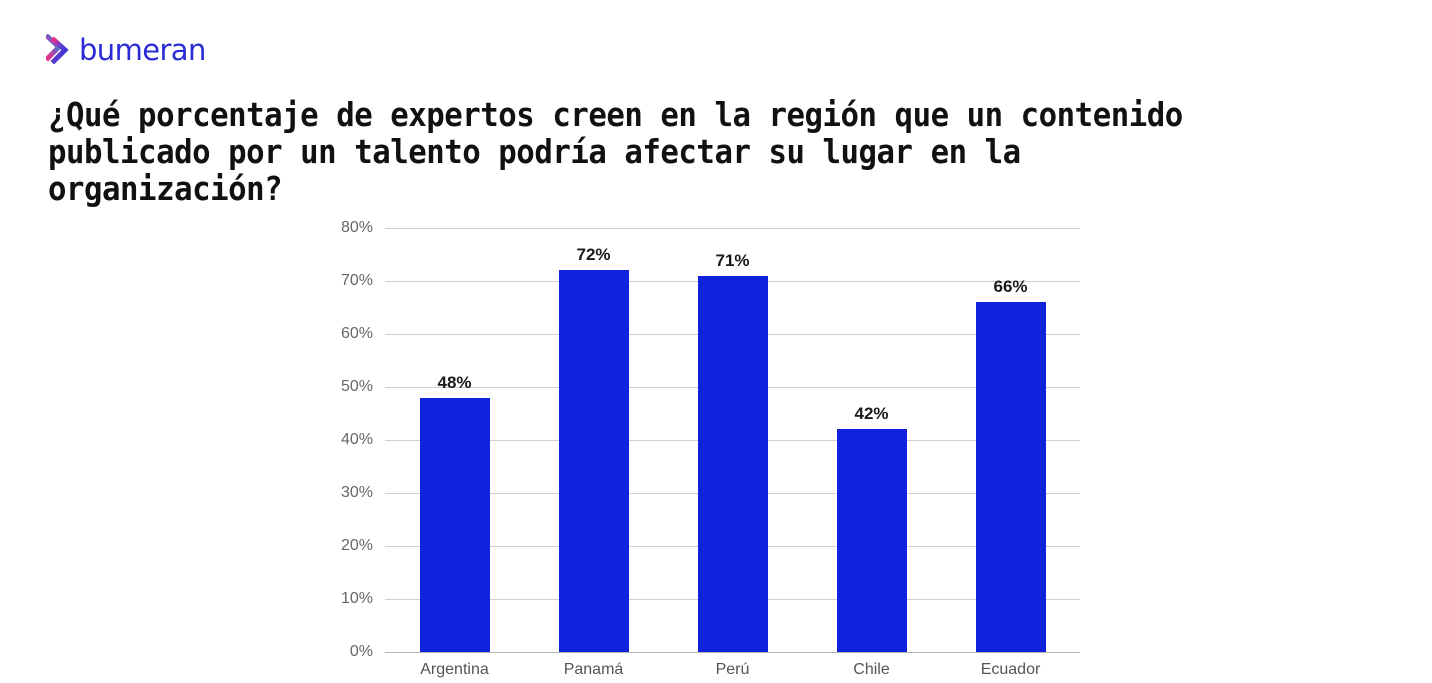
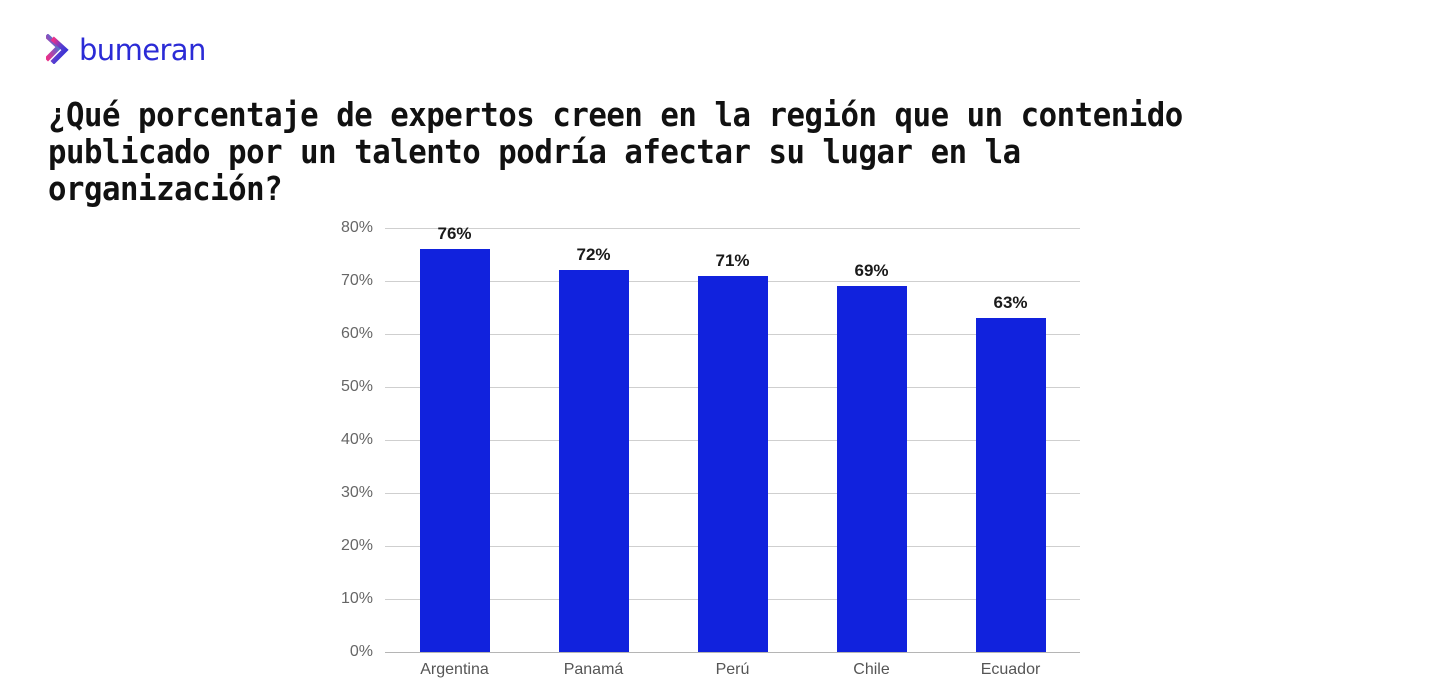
Argentina: 48% -> 76%
Chile: 42% -> 69%
Ecuador: 66% -> 63%
